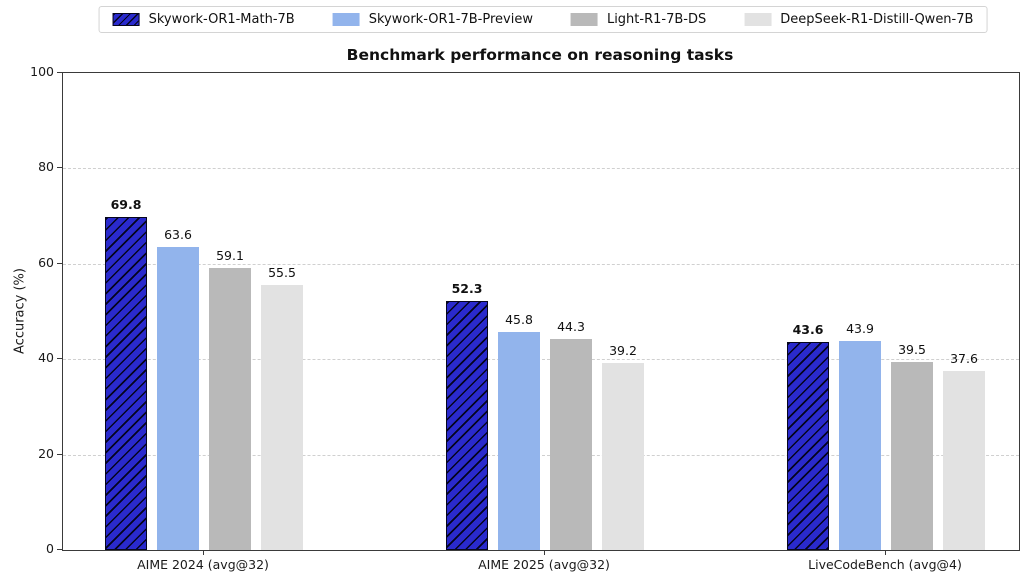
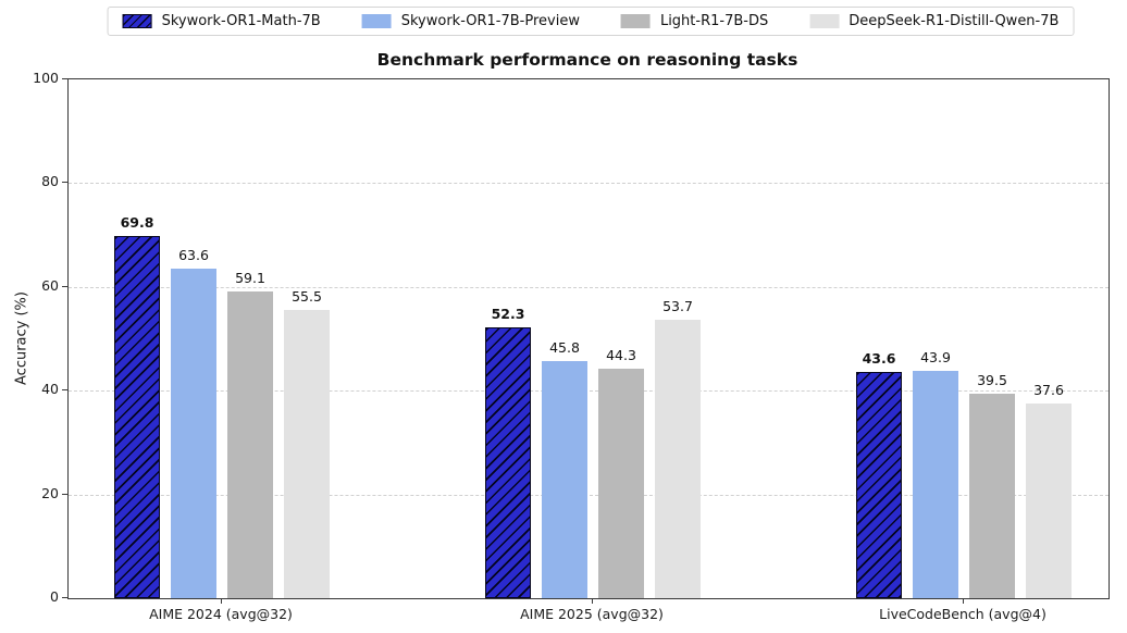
DeepSeek-R1-Distill-Qwen-7B/AIME 2025 (avg@32): 39.2 -> 53.7
